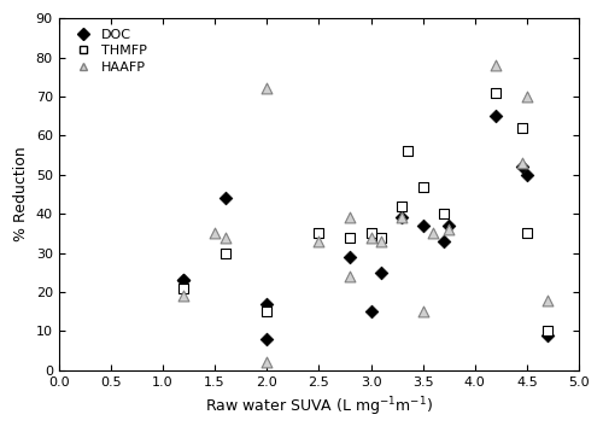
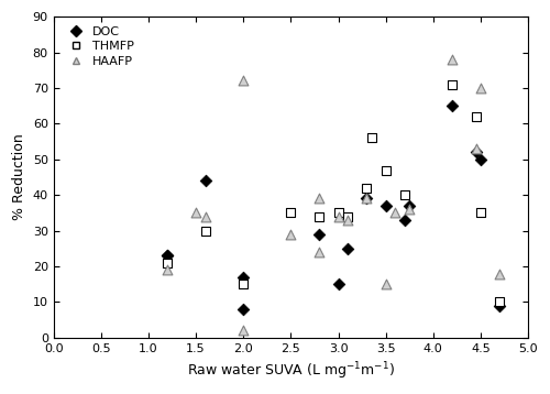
HAAFP/2.5: 33 -> 29
